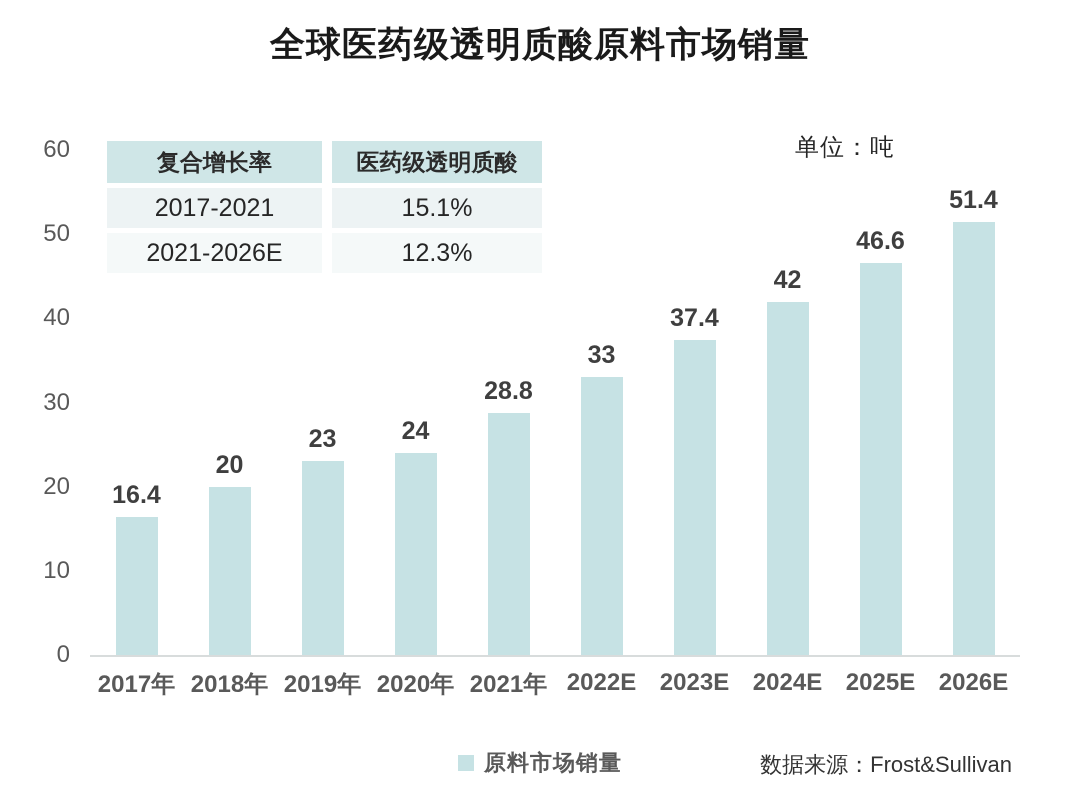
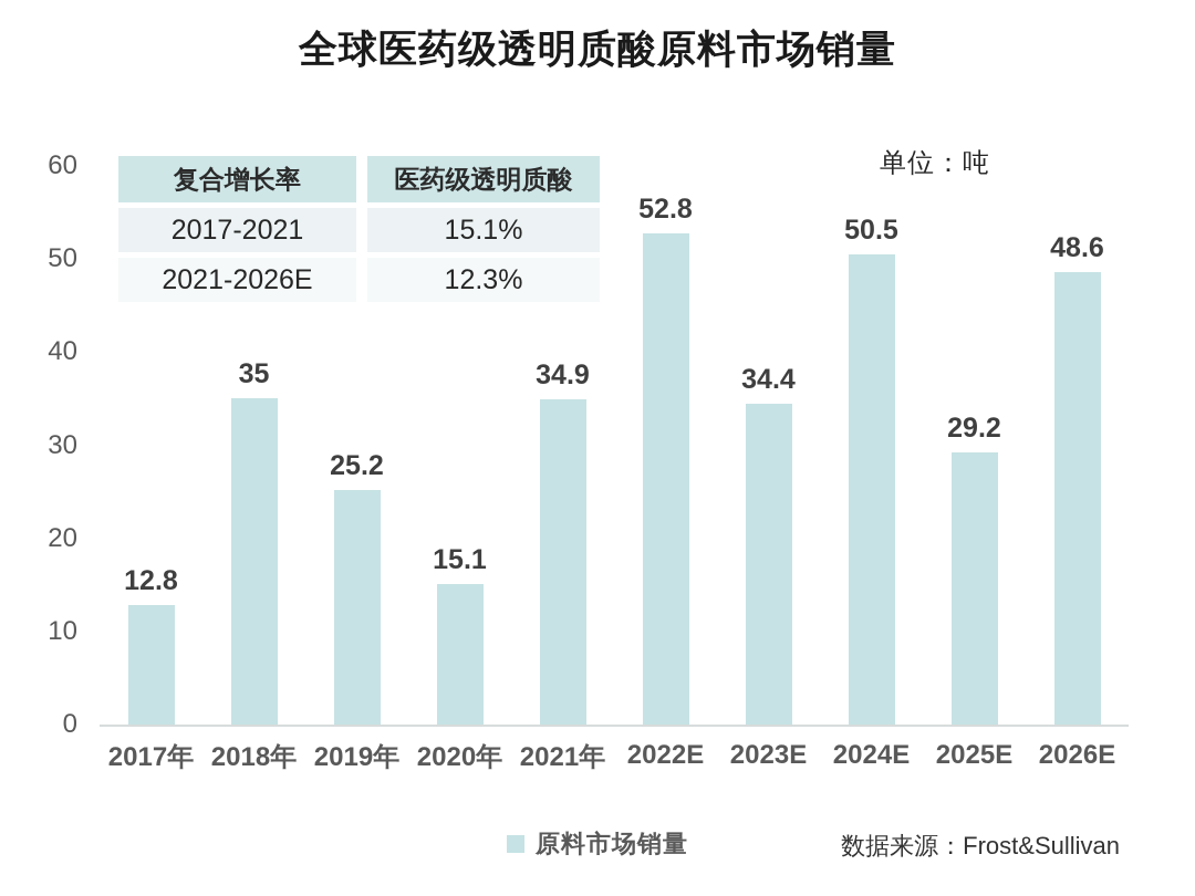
2017年: 16.4 -> 12.8
2018年: 20 -> 35
2019年: 23 -> 25.2
2020年: 24 -> 15.1
2021年: 28.8 -> 34.9
2022E: 33 -> 52.8
2023E: 37.4 -> 34.4
2024E: 42 -> 50.5
2025E: 46.6 -> 29.2
2026E: 51.4 -> 48.6
